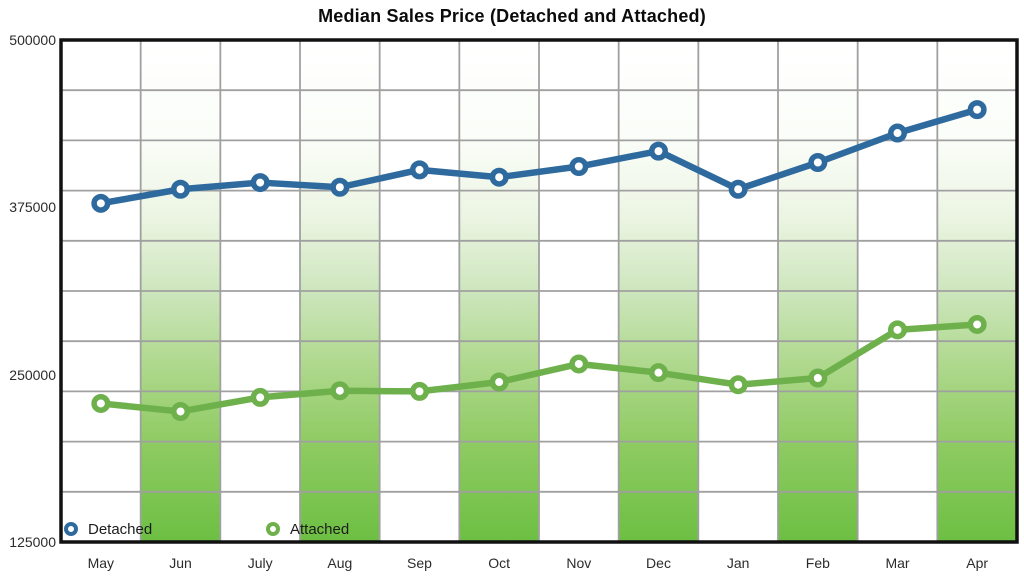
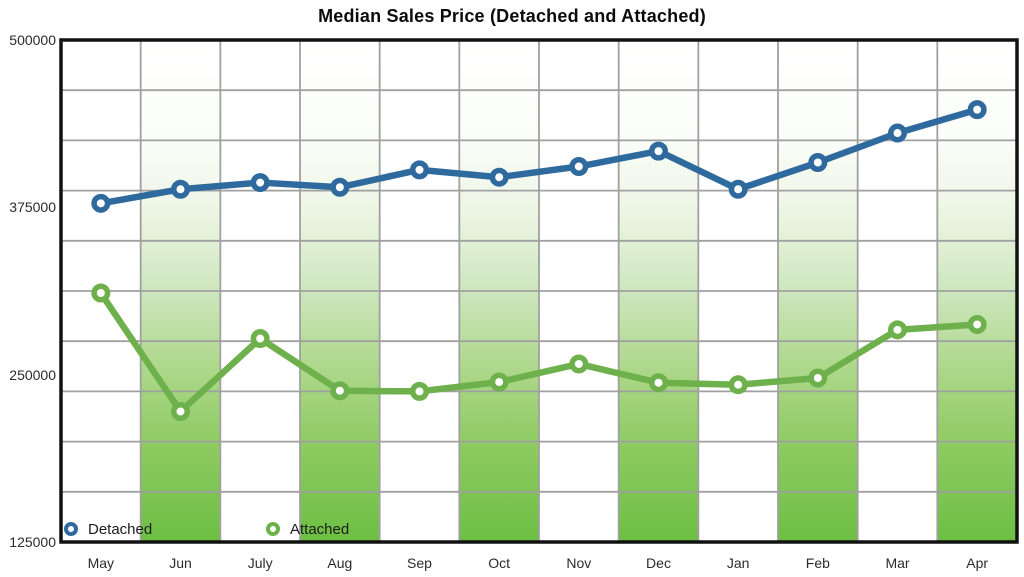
Attached/May: 228000 -> 311000
Attached/July: 233000 -> 277000
Attached/Dec: 252000 -> 244000
